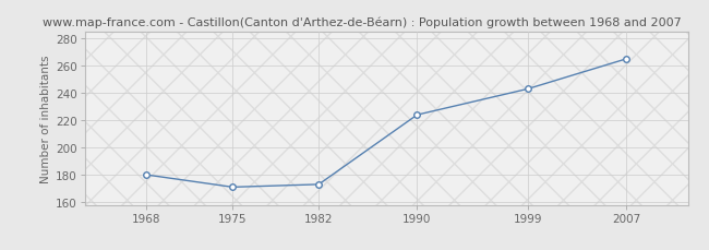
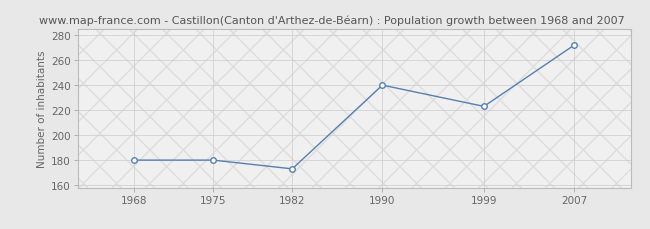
1975: 171 -> 180
1990: 224 -> 240
1999: 243 -> 223
2007: 265 -> 272
